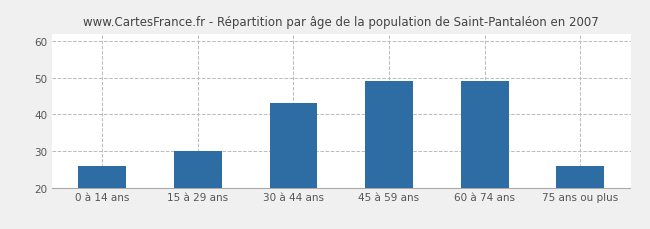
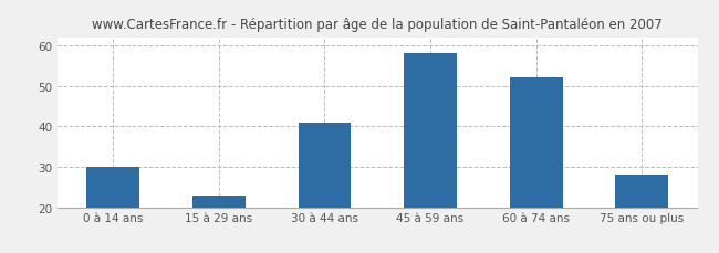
0 à 14 ans: 26 -> 30
15 à 29 ans: 30 -> 23
30 à 44 ans: 43 -> 41
45 à 59 ans: 49 -> 58
60 à 74 ans: 49 -> 52
75 ans ou plus: 26 -> 28
